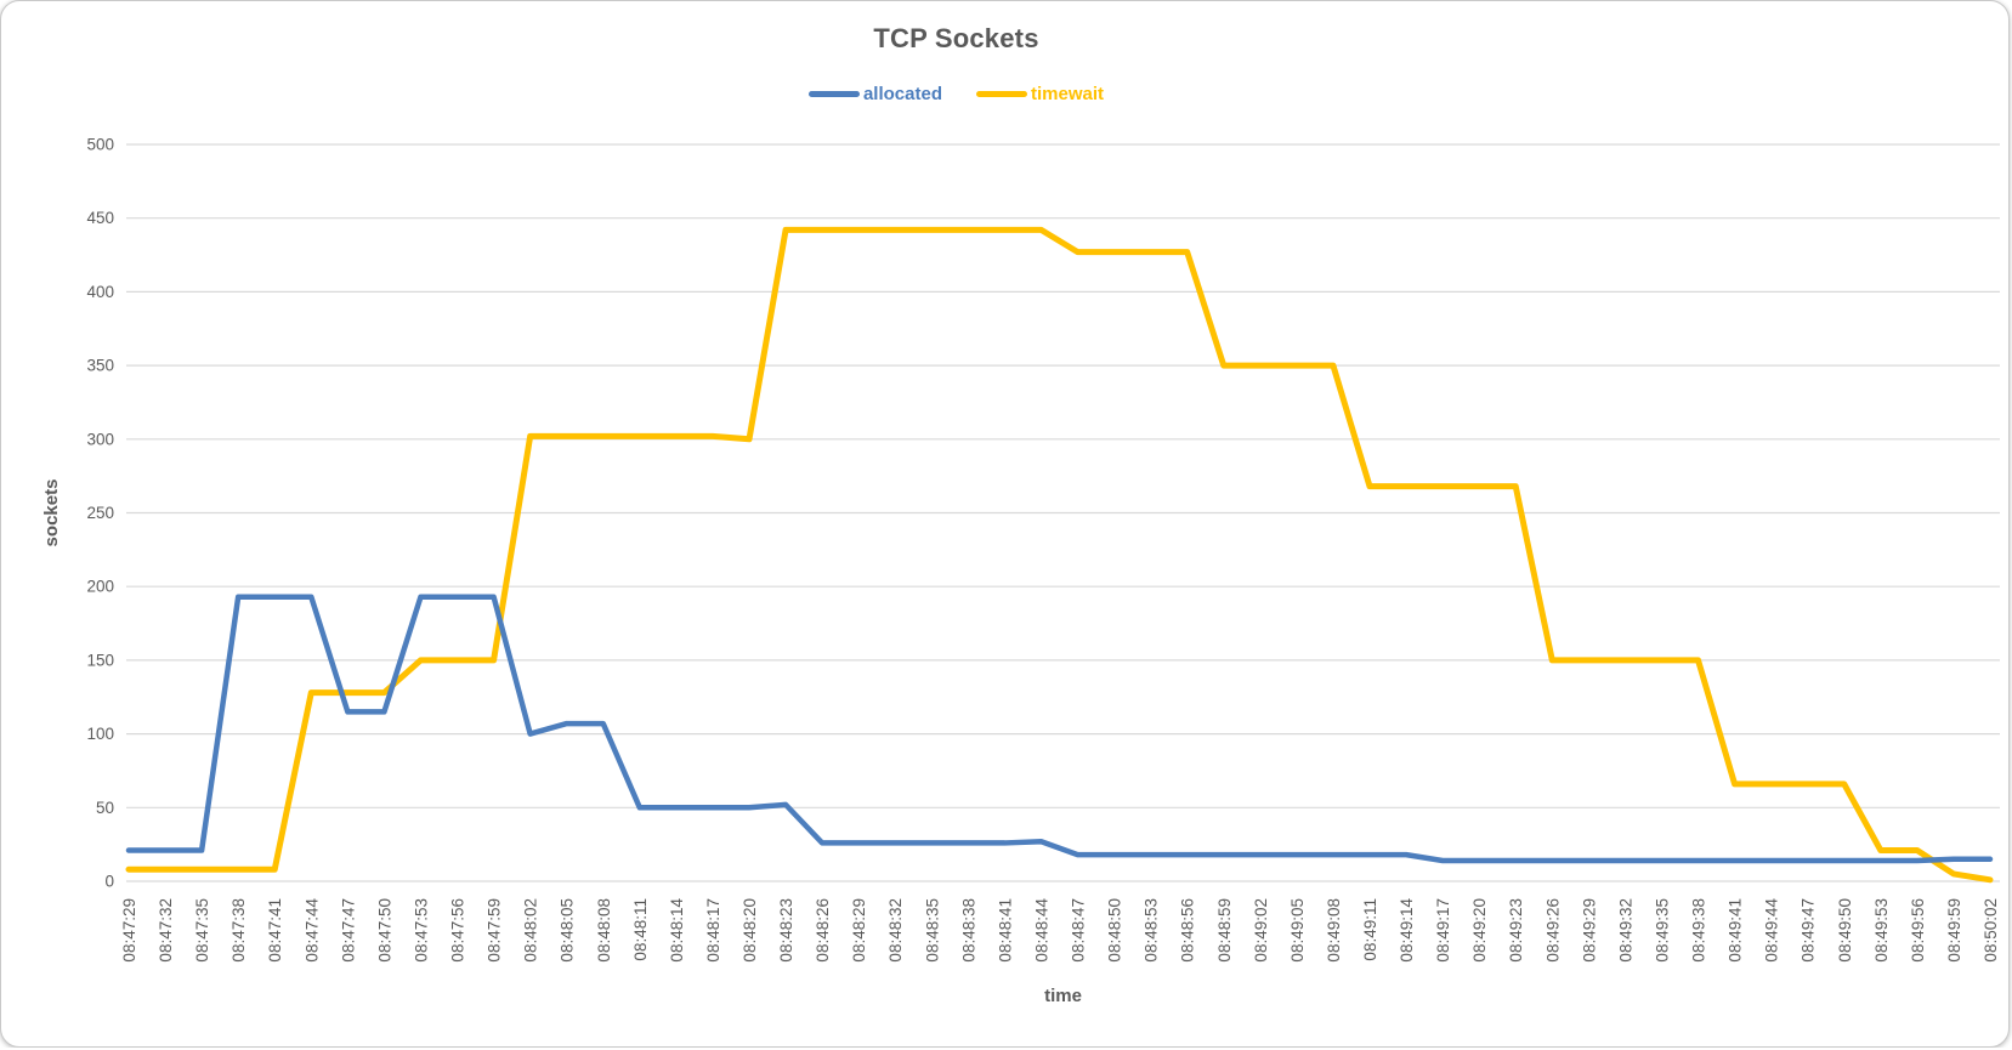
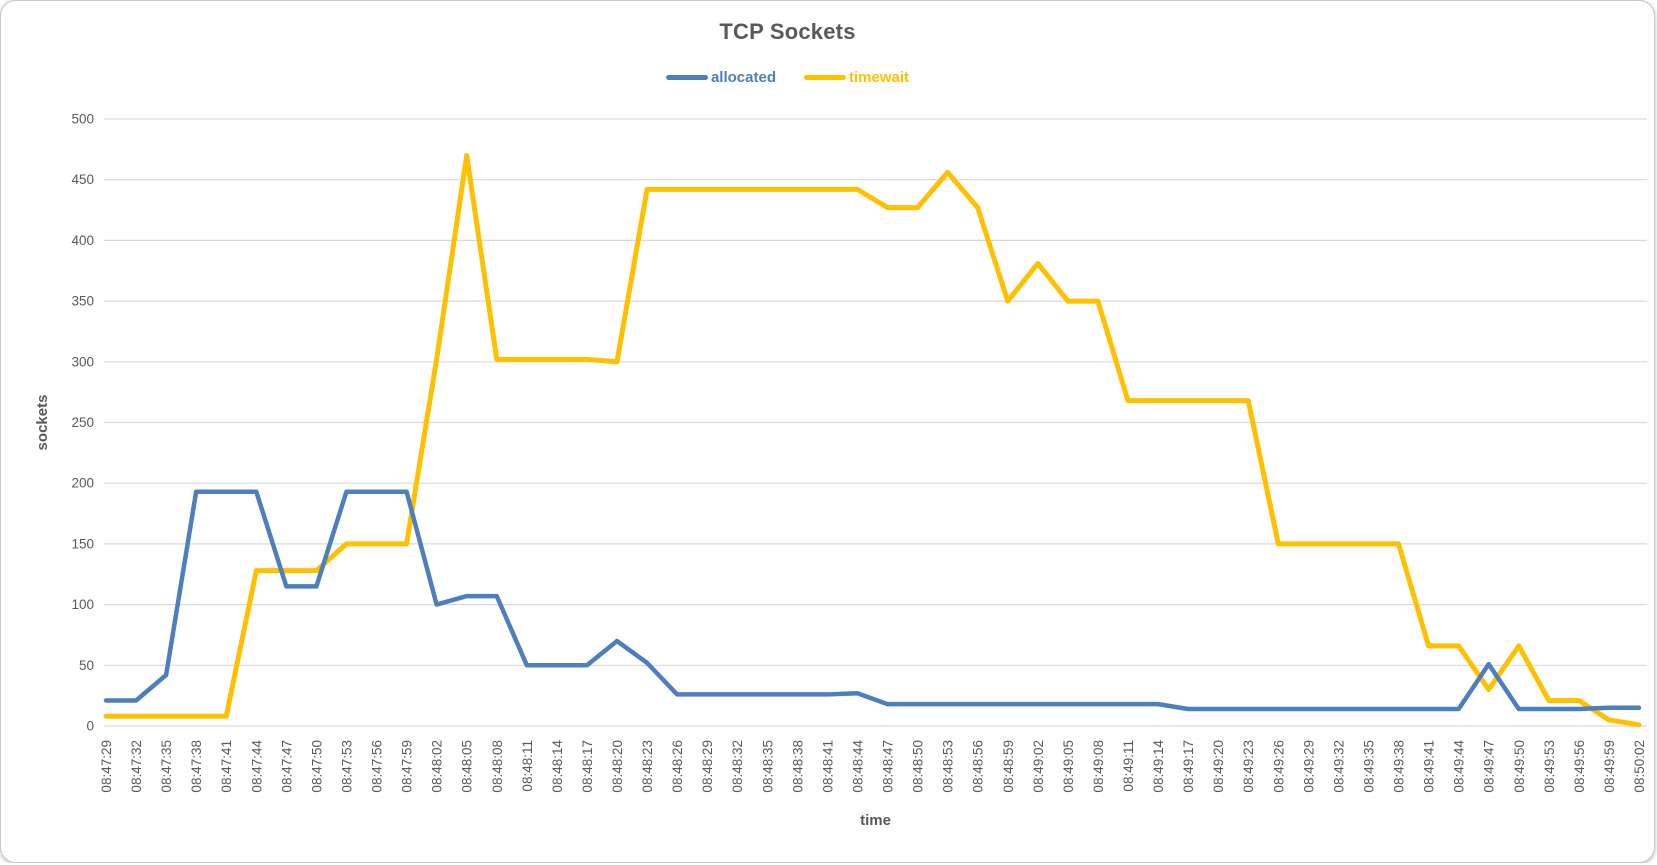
allocated/08:47:35: 21 -> 42
timewait/08:48:05: 302 -> 470
allocated/08:48:20: 50 -> 70
timewait/08:48:53: 427 -> 456
timewait/08:49:02: 350 -> 381
allocated/08:49:47: 14 -> 51
timewait/08:49:47: 66 -> 30
